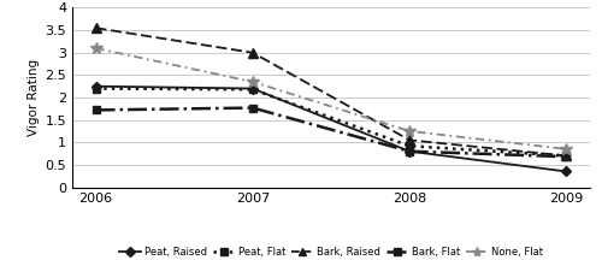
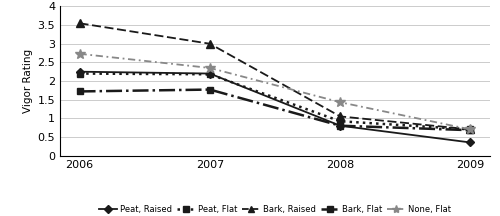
None, Flat/2006: 3.10 -> 2.73
None, Flat/2008: 1.25 -> 1.43
None, Flat/2009: 0.85 -> 0.70
